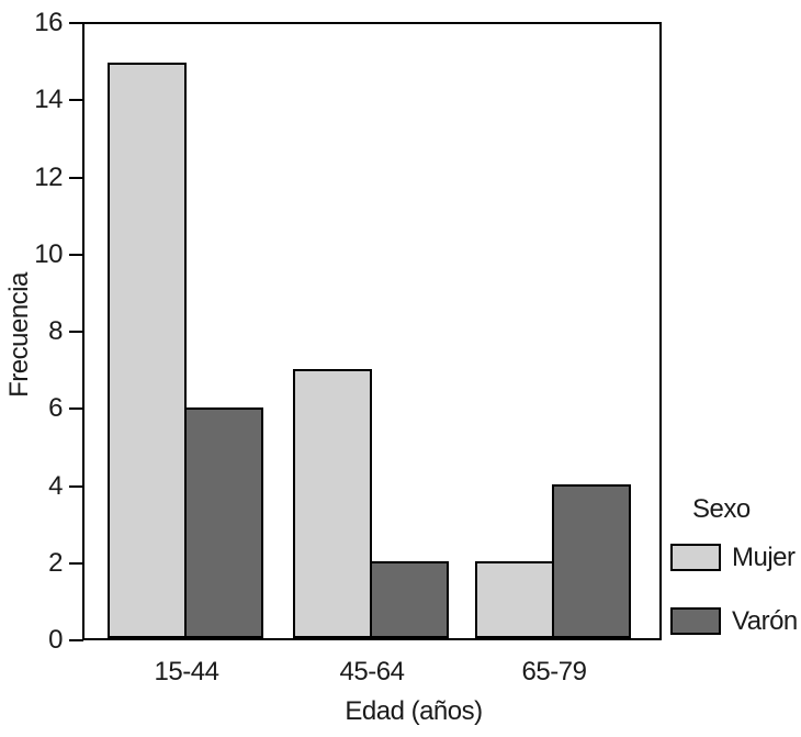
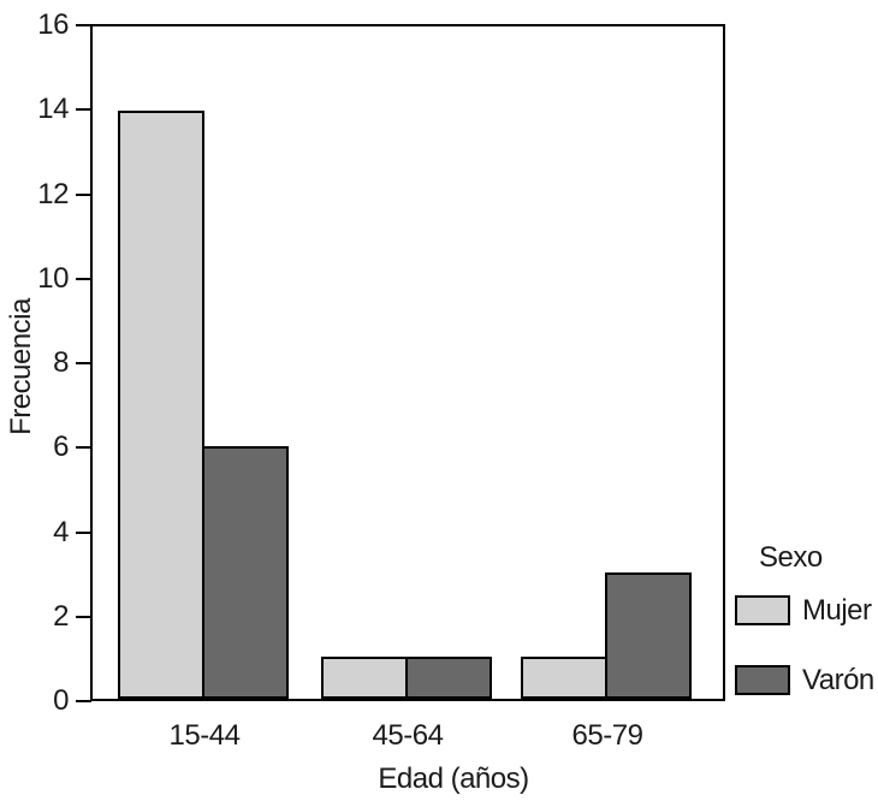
Mujer/15-44: 15 -> 14
Mujer/45-64: 7 -> 1
Varón/45-64: 2 -> 1
Mujer/65-79: 2 -> 1
Varón/65-79: 4 -> 3
